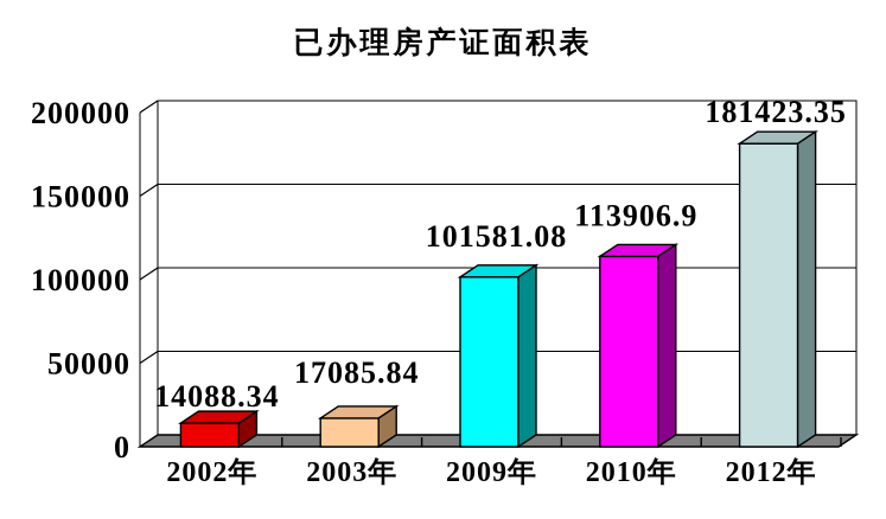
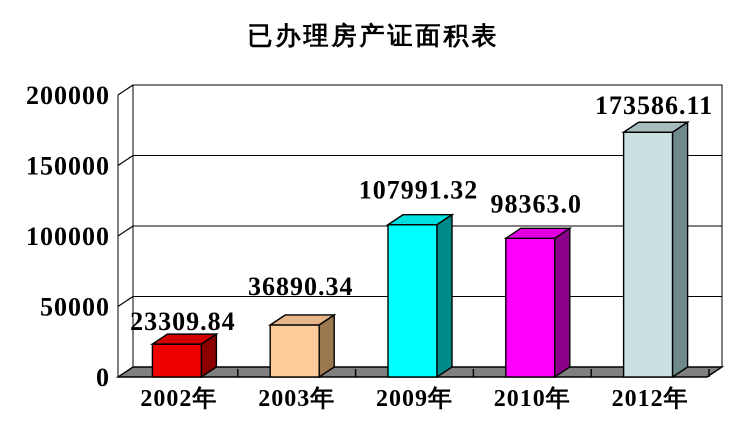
2002年: 14088.34 -> 23309.84
2003年: 17085.84 -> 36890.34
2009年: 101581.08 -> 107991.32
2010年: 113906.9 -> 98363.0
2012年: 181423.35 -> 173586.11
